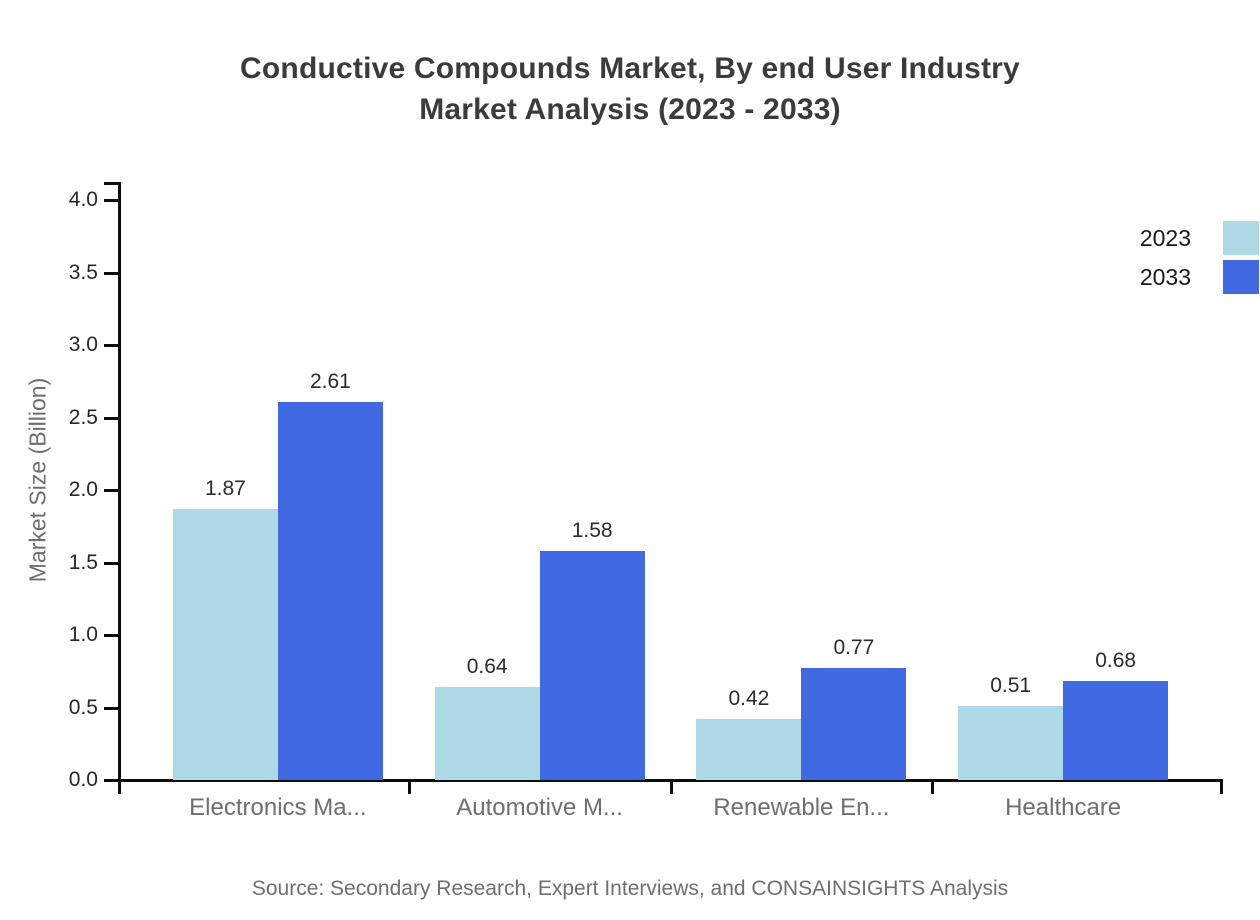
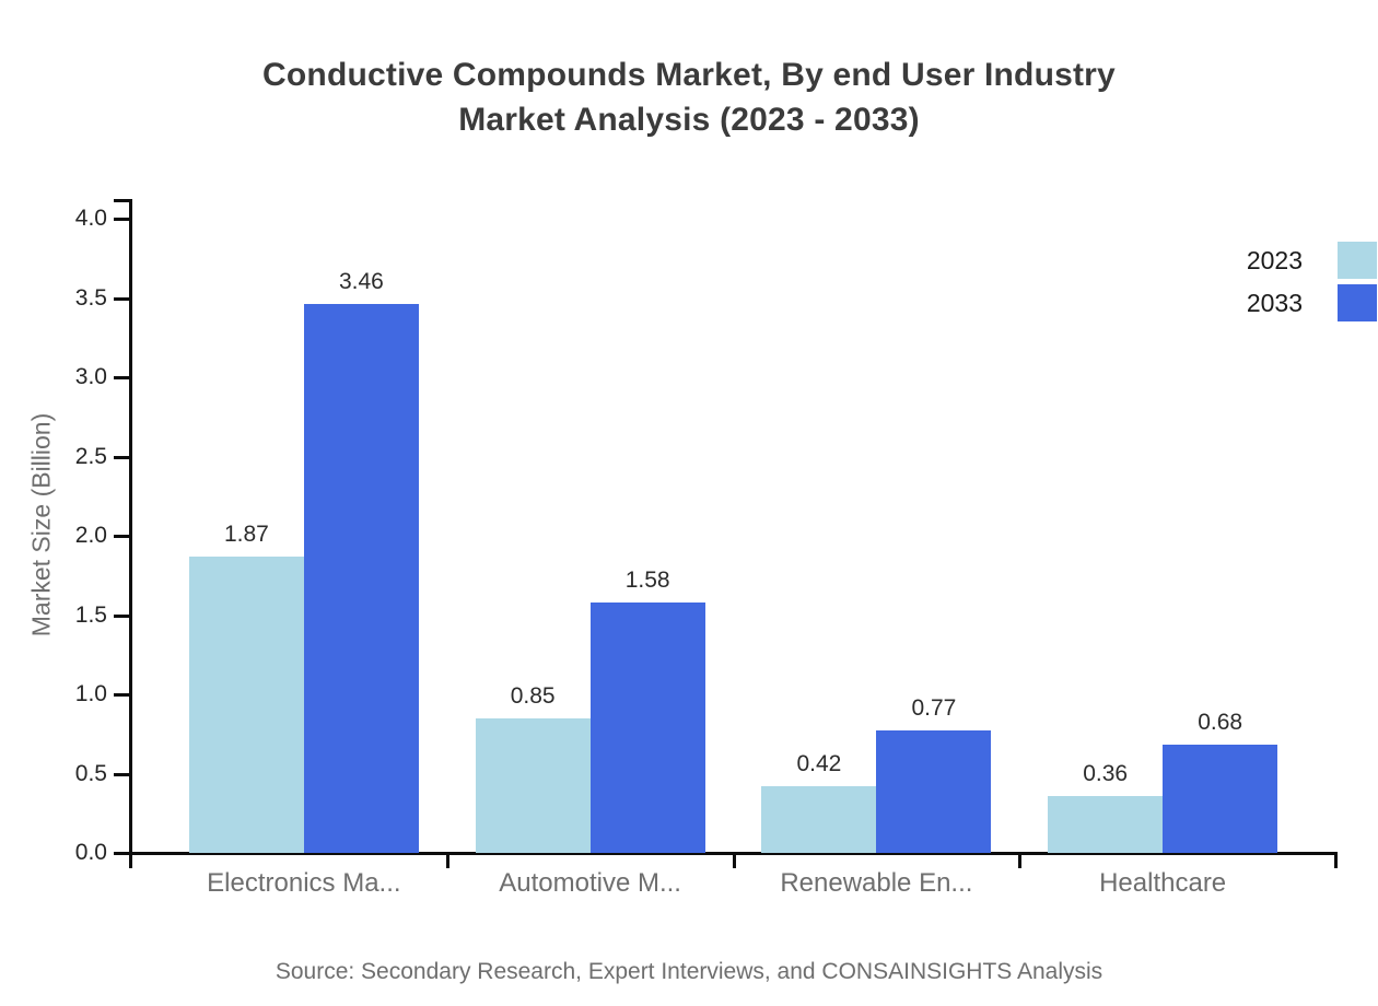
2033/Electronics Ma...: 2.61 -> 3.46
2023/Automotive M...: 0.64 -> 0.85
2023/Healthcare: 0.51 -> 0.36
